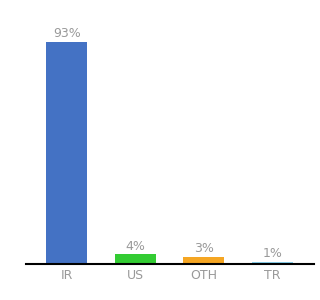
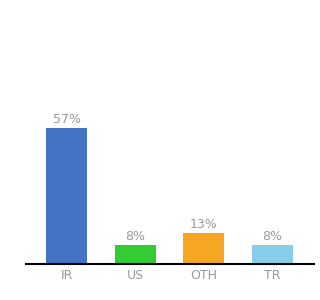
IR: 93% -> 57%
US: 4% -> 8%
OTH: 3% -> 13%
TR: 1% -> 8%
